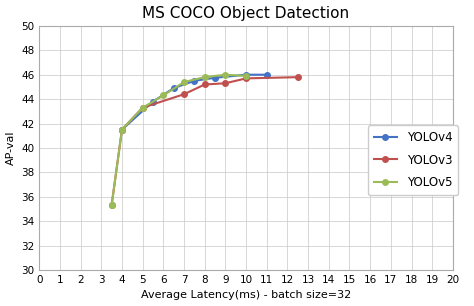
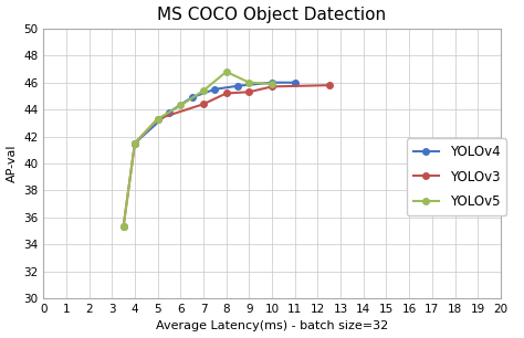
YOLOv5/8: 45.8 -> 46.8
